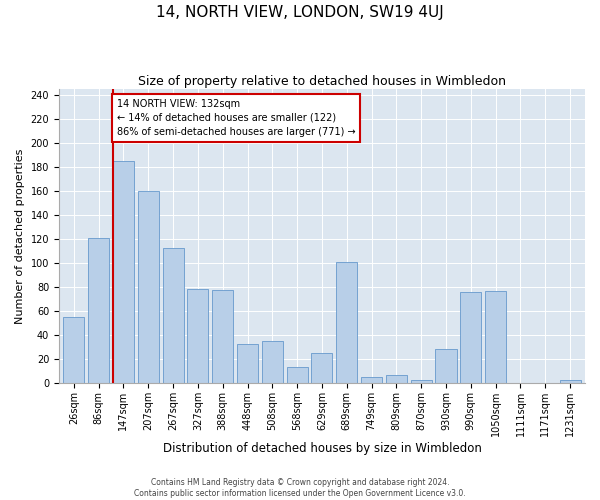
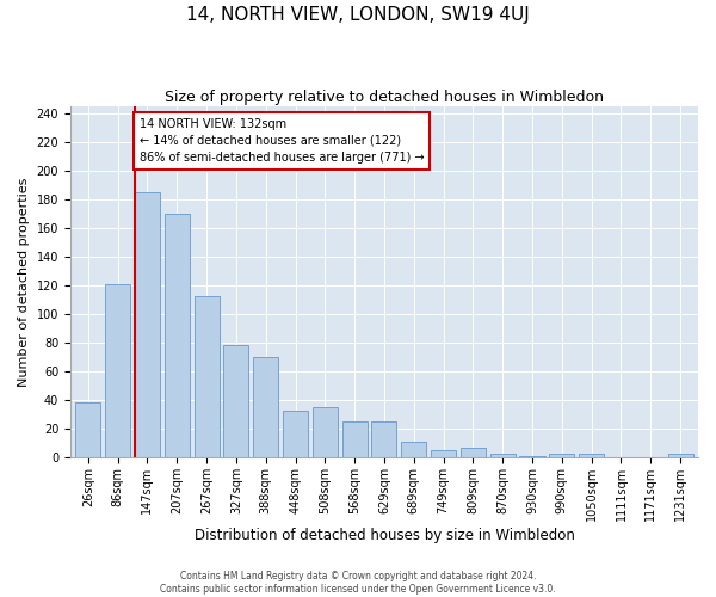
26sqm: 55 -> 39
207sqm: 160 -> 170
388sqm: 78 -> 70
568sqm: 14 -> 25
689sqm: 101 -> 11
930sqm: 29 -> 1
990sqm: 76 -> 3
1050sqm: 77 -> 3
